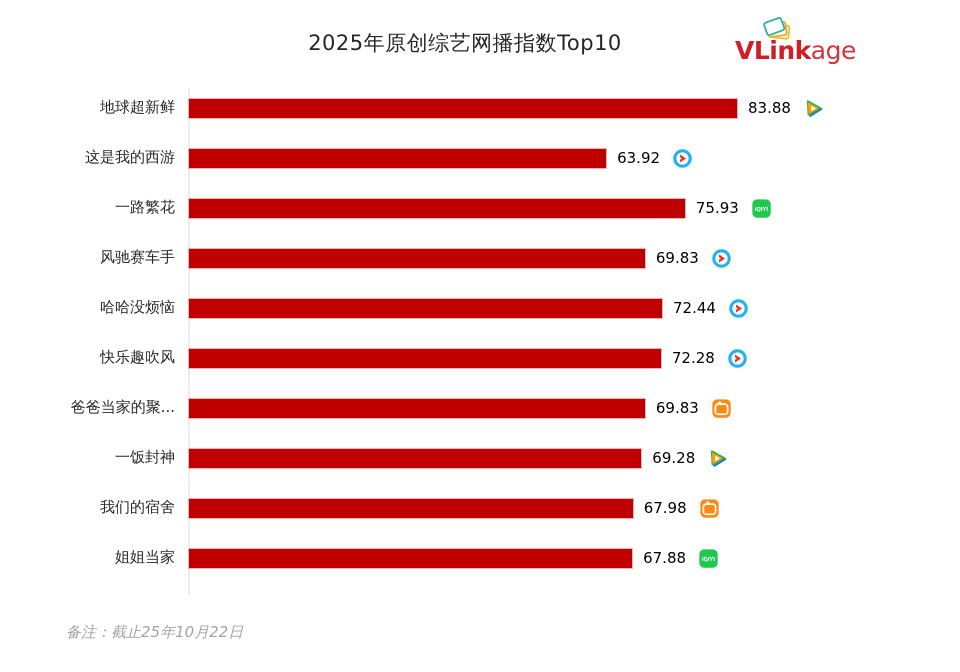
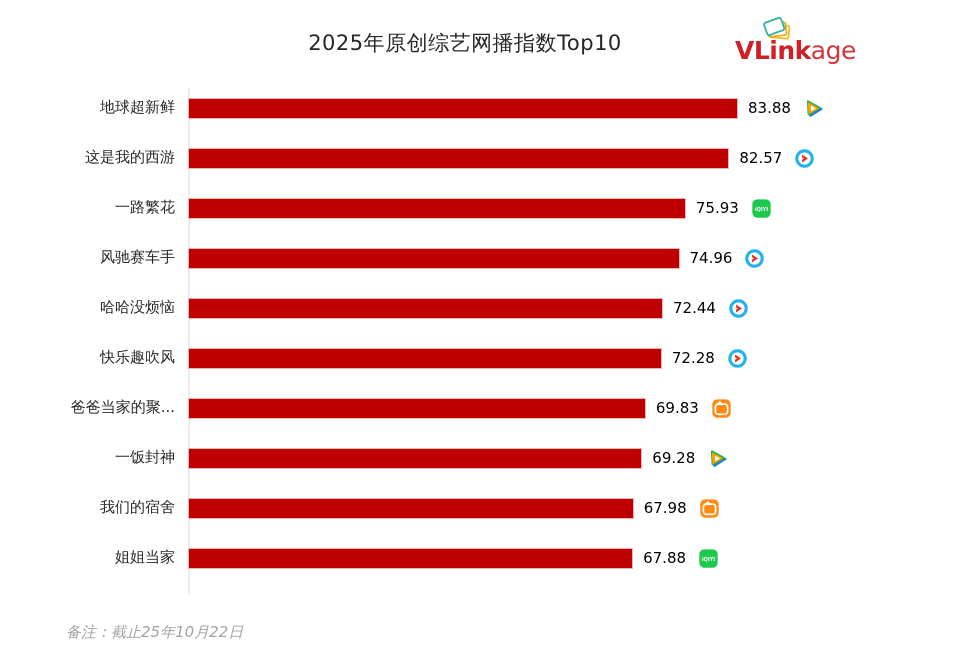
这是我的西游: 63.92 -> 82.57
风驰赛车手: 69.83 -> 74.96
